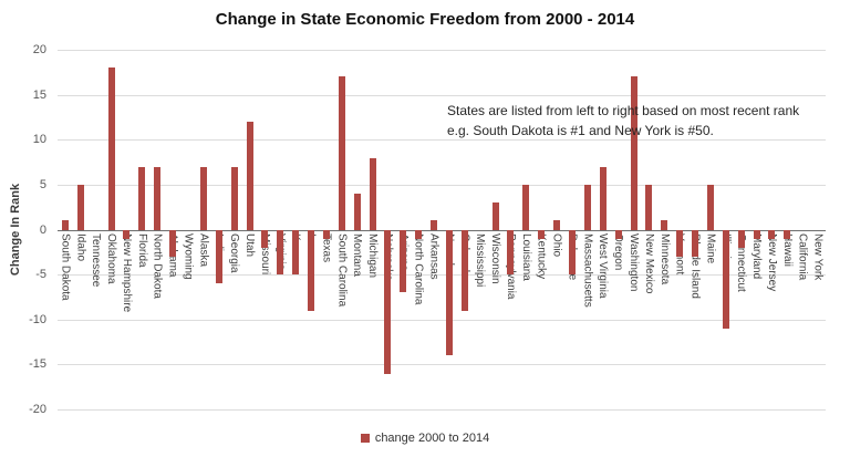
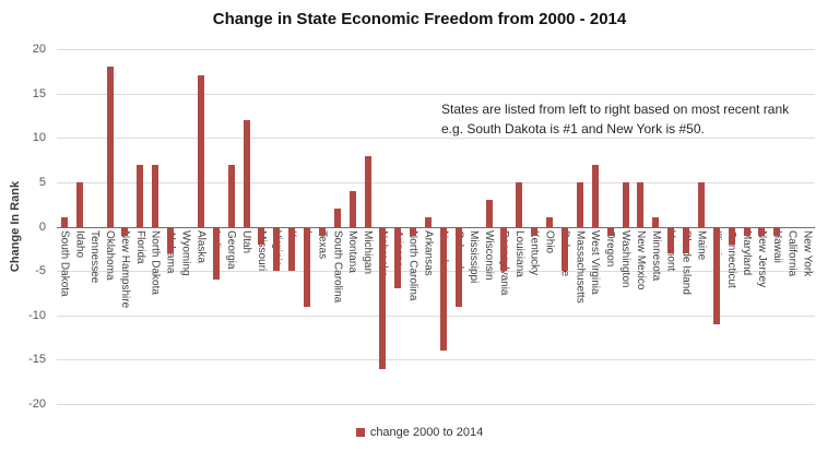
Alaska: 7 -> 17
South Carolina: 17 -> 2
Washington: 17 -> 5
